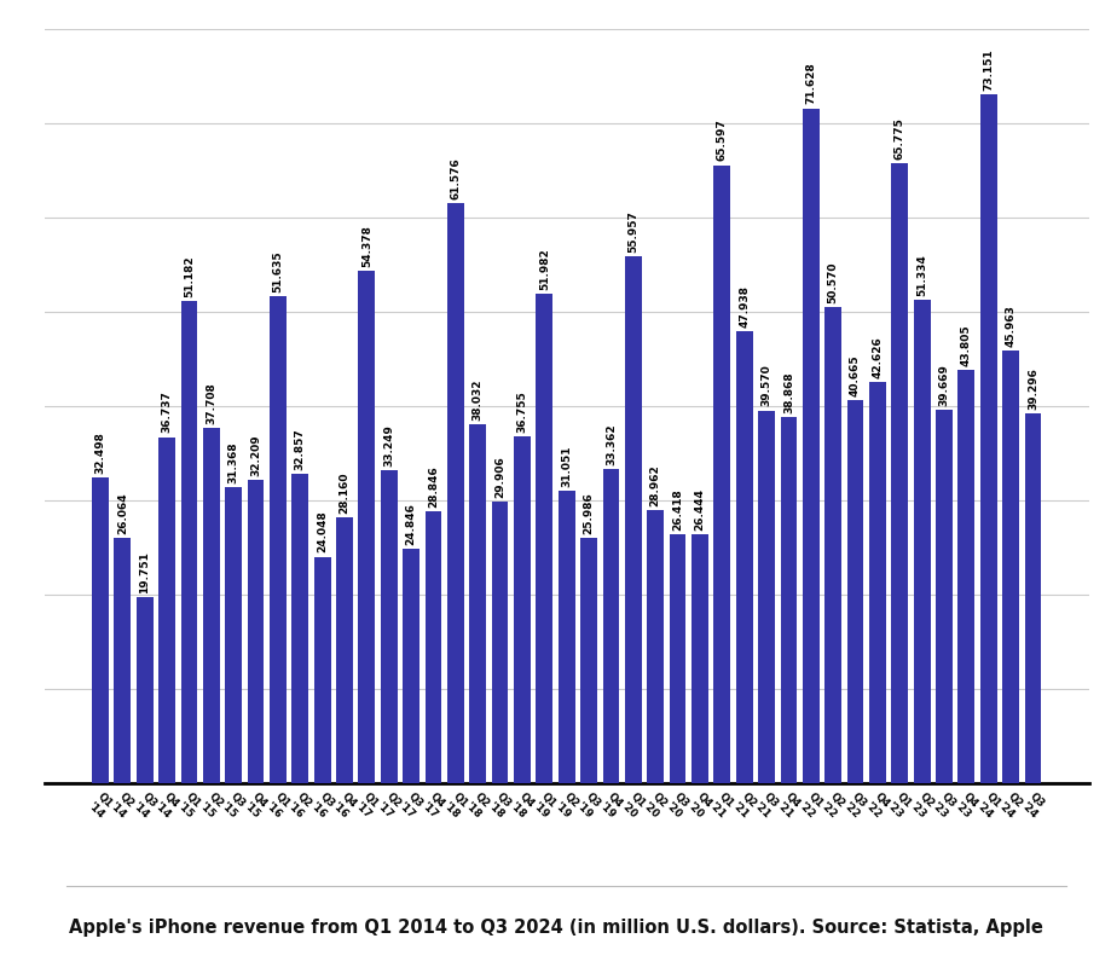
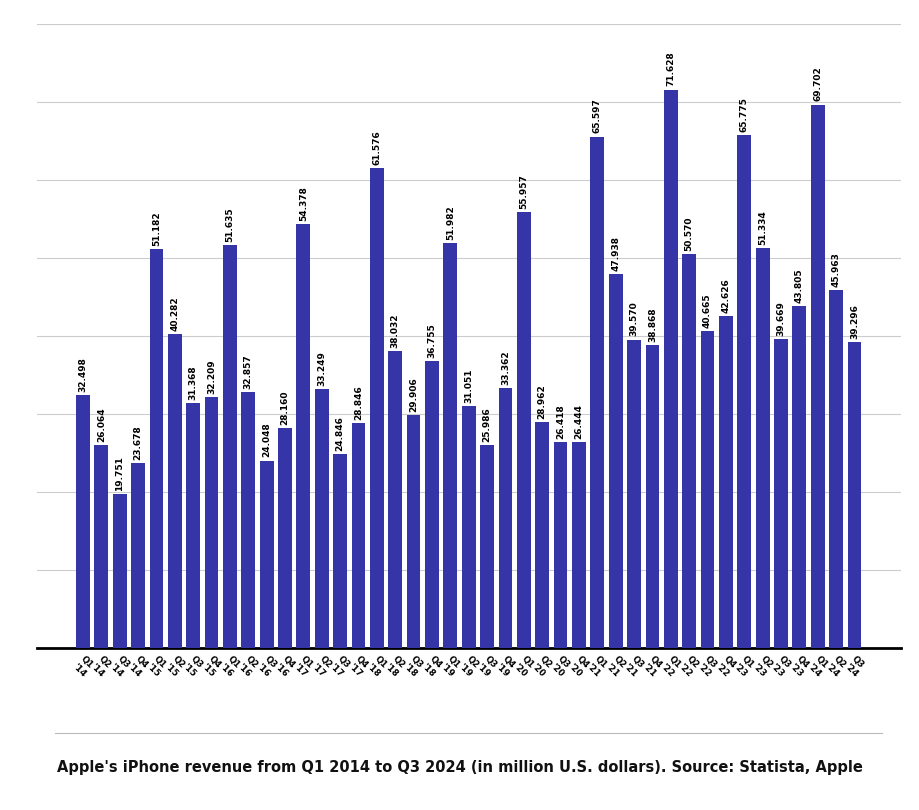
Q4 '14: 36.737 -> 23.678
Q2 '15: 37.708 -> 40.282
Q1 '24: 73.151 -> 69.702
